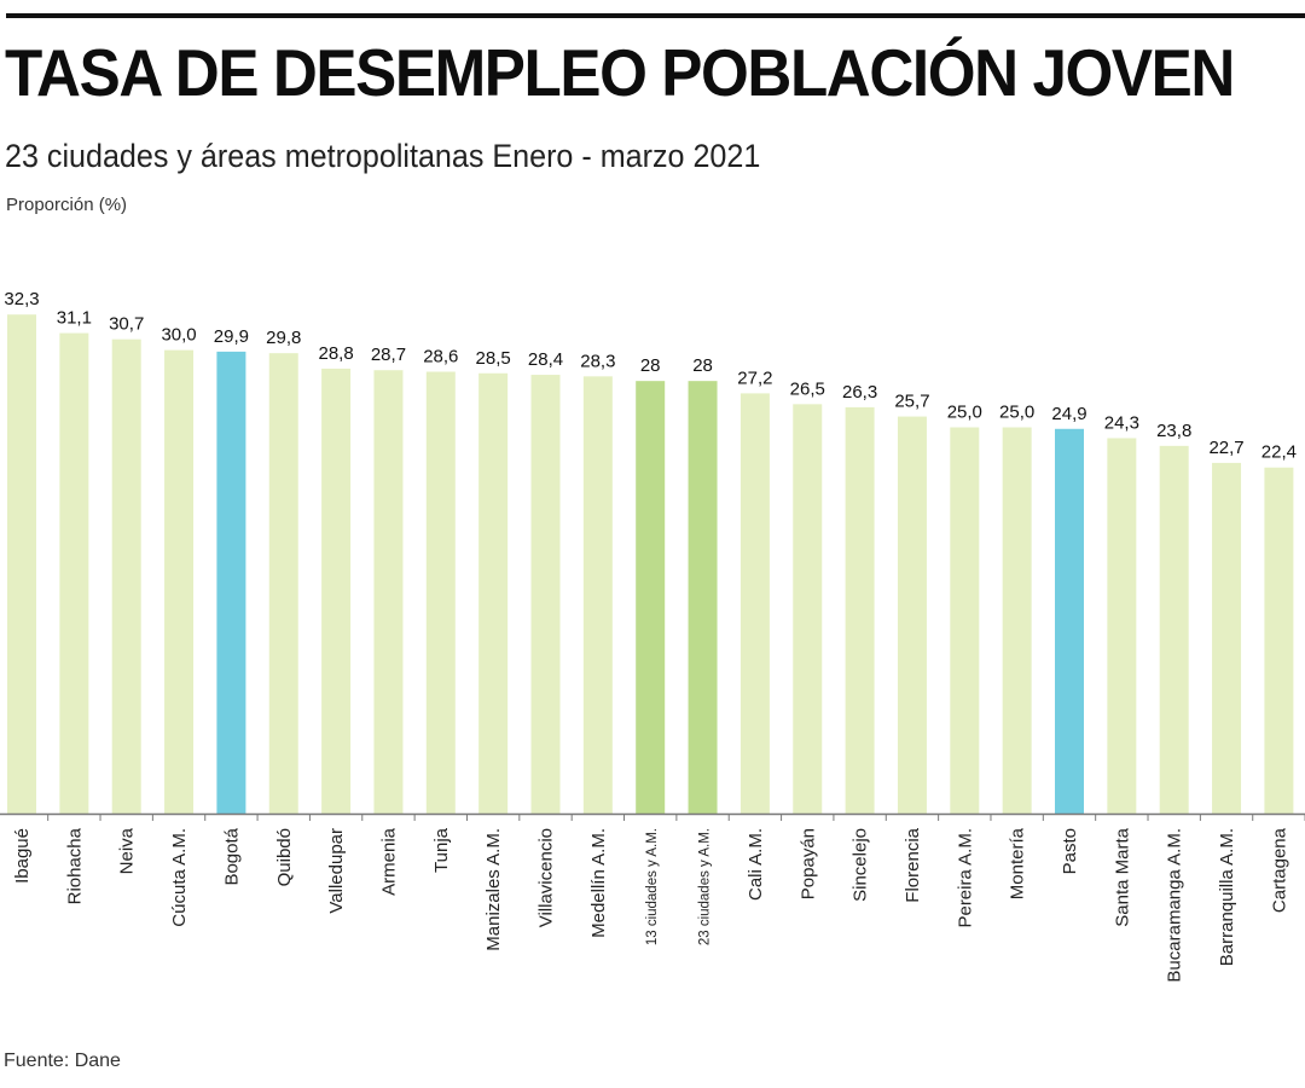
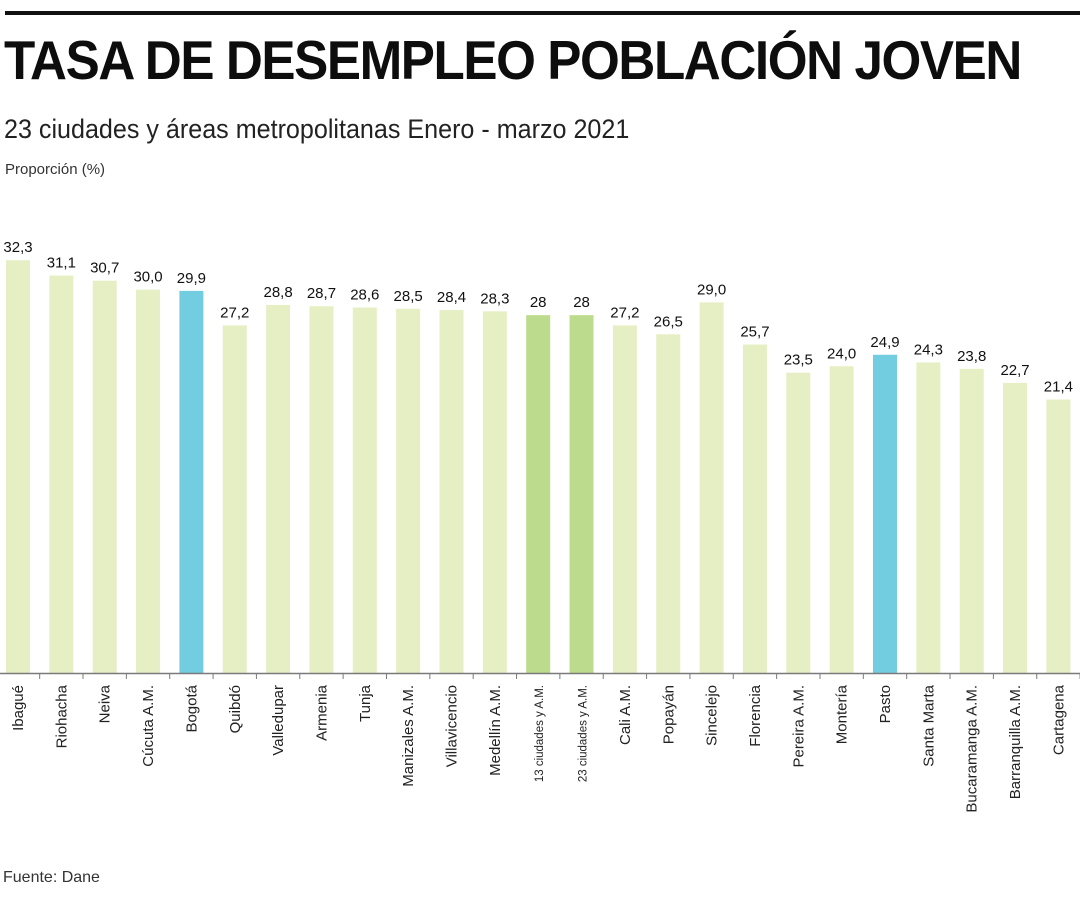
Quibdó: 29,8 -> 27,2
Sincelejo: 26,3 -> 29,0
Pereira A.M.: 25,0 -> 23,5
Montería: 25,0 -> 24,0
Cartagena: 22,4 -> 21,4
